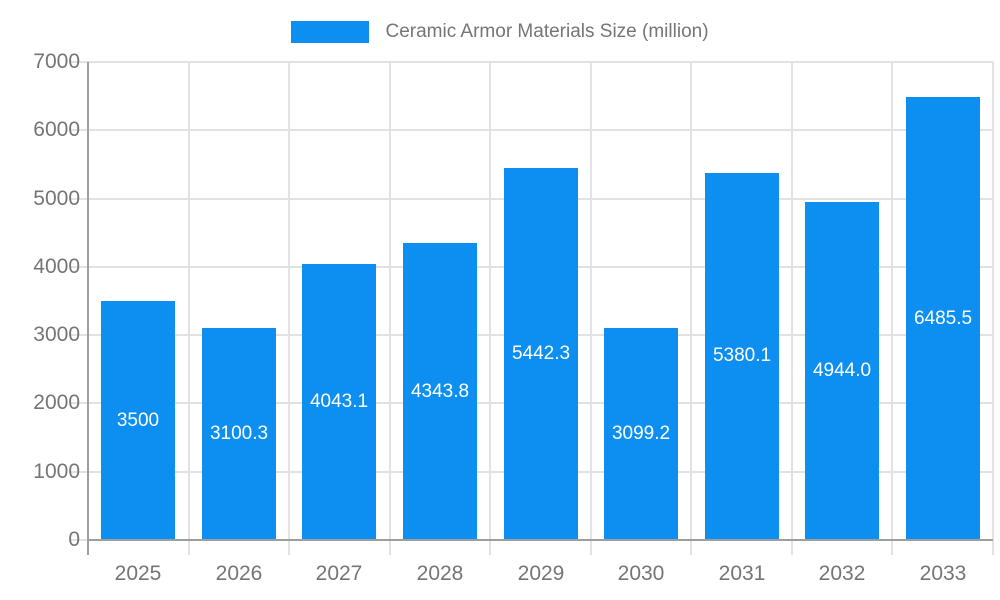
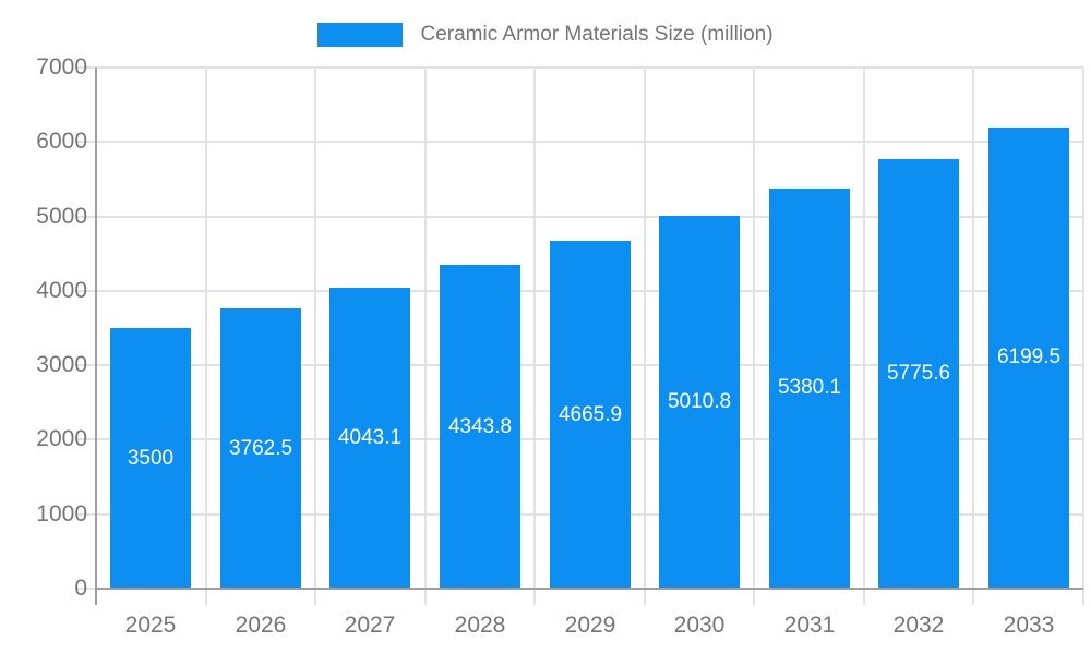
2026: 3100.3 -> 3762.5
2029: 5442.3 -> 4665.9
2030: 3099.2 -> 5010.8
2032: 4944.0 -> 5775.6
2033: 6485.5 -> 6199.5
